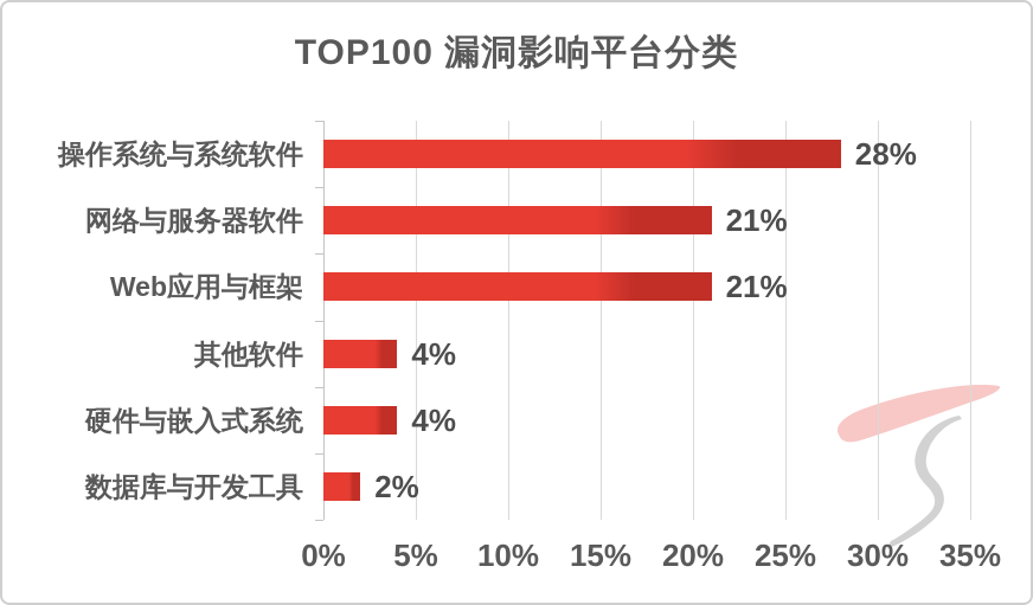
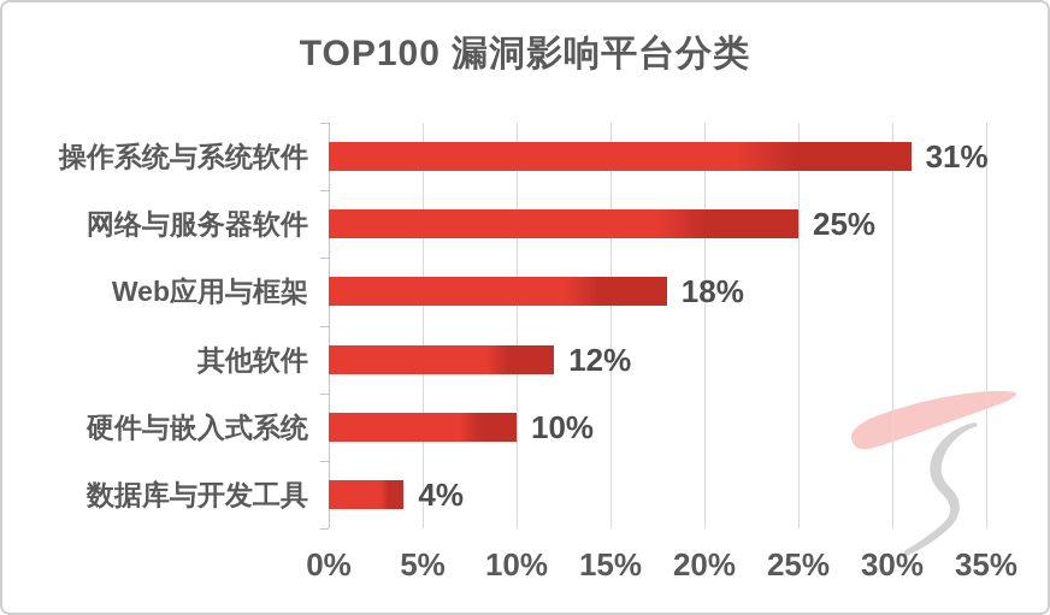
操作系统与系统软件: 28% -> 31%
网络与服务器软件: 21% -> 25%
Web应用与框架: 21% -> 18%
其他软件: 4% -> 12%
硬件与嵌入式系统: 4% -> 10%
数据库与开发工具: 2% -> 4%
